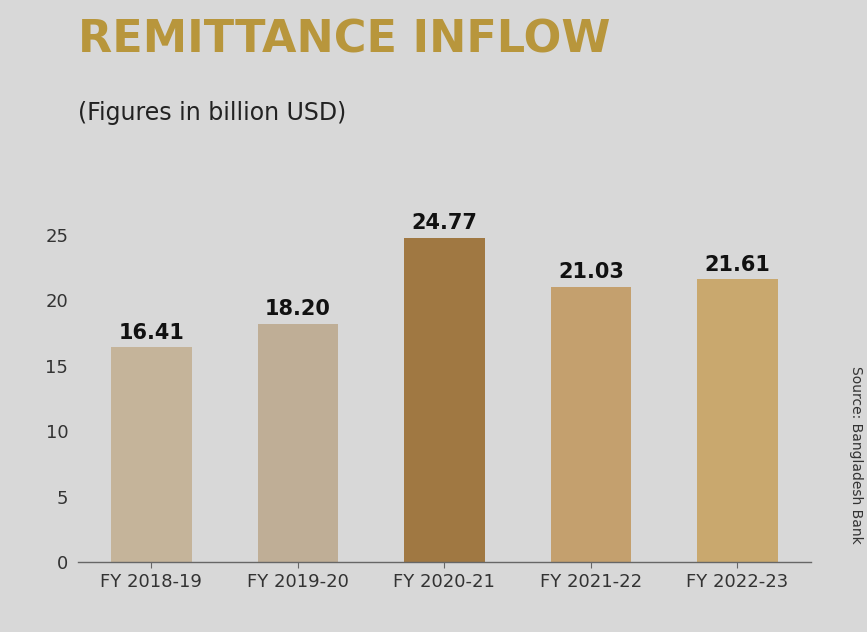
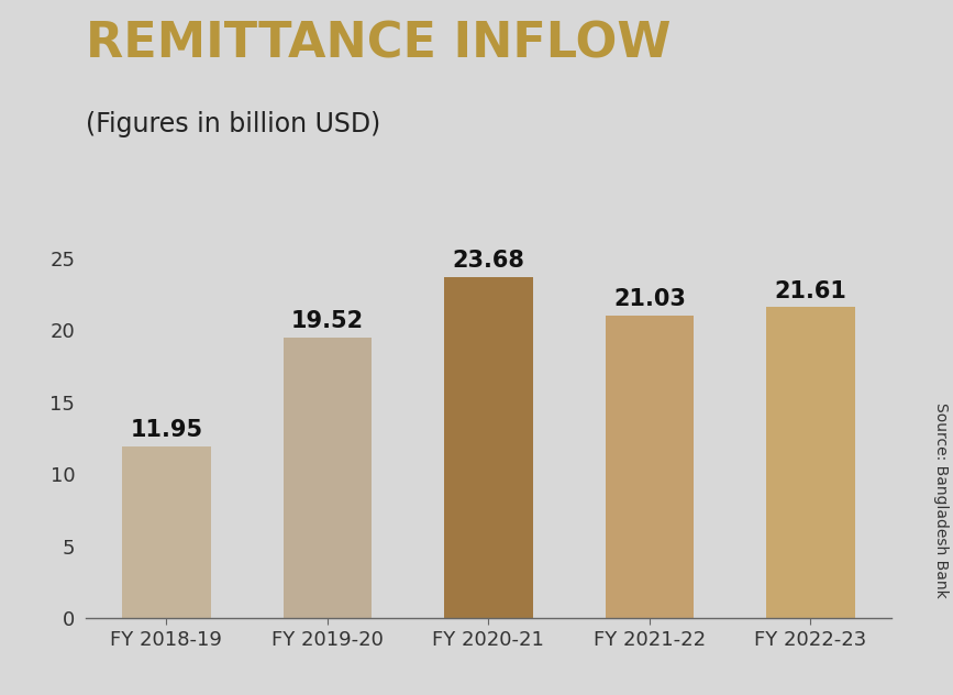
FY 2018-19: 16.41 -> 11.95
FY 2019-20: 18.20 -> 19.52
FY 2020-21: 24.77 -> 23.68
